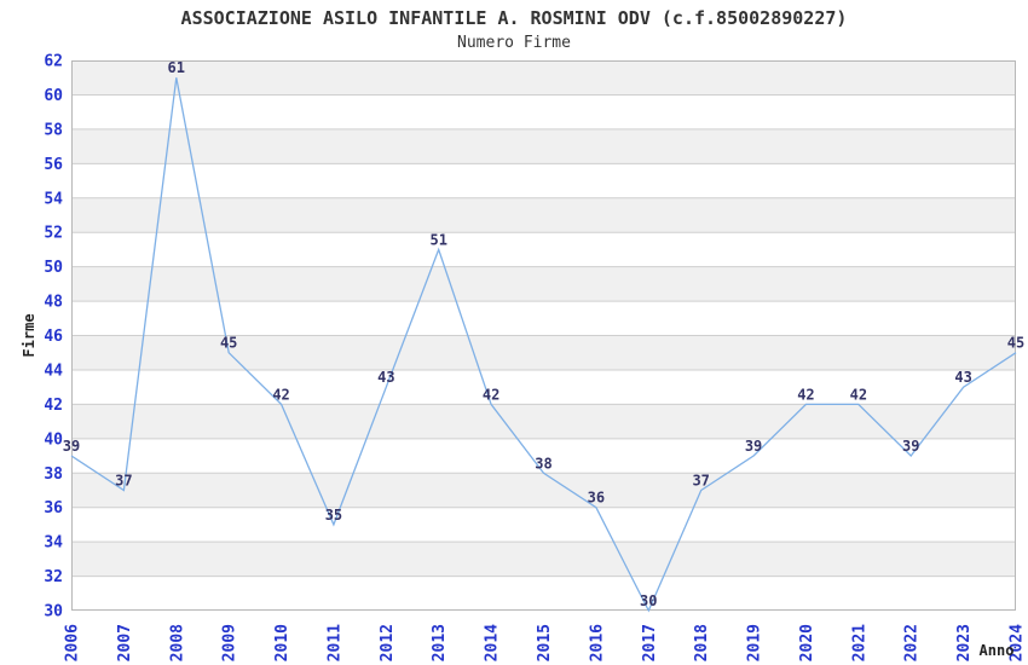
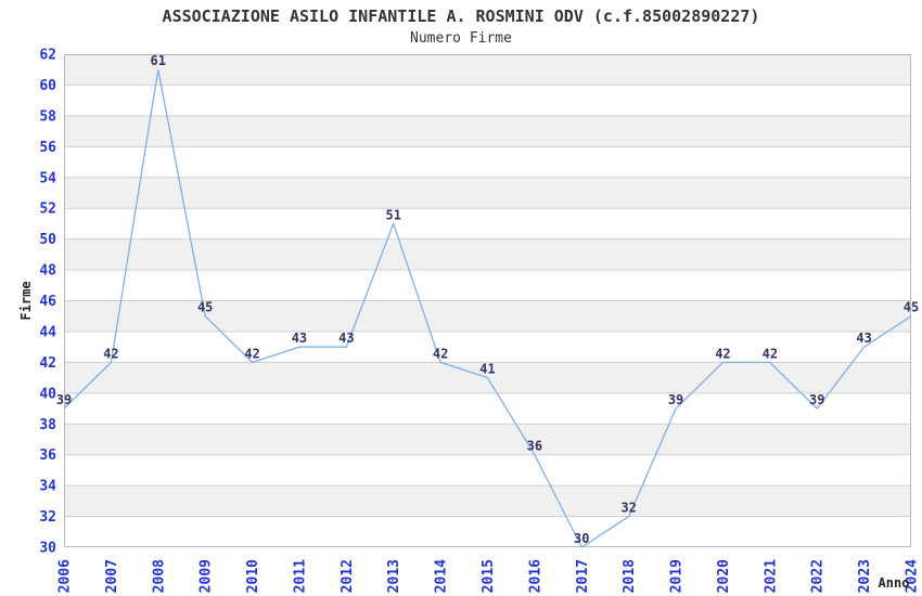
2007: 37 -> 42
2011: 35 -> 43
2015: 38 -> 41
2018: 37 -> 32
